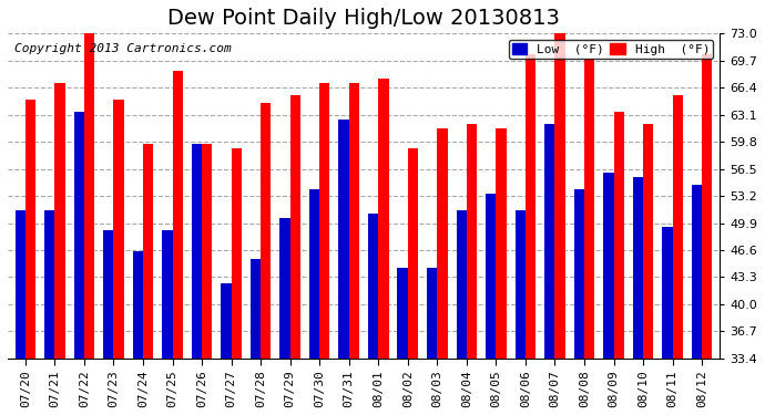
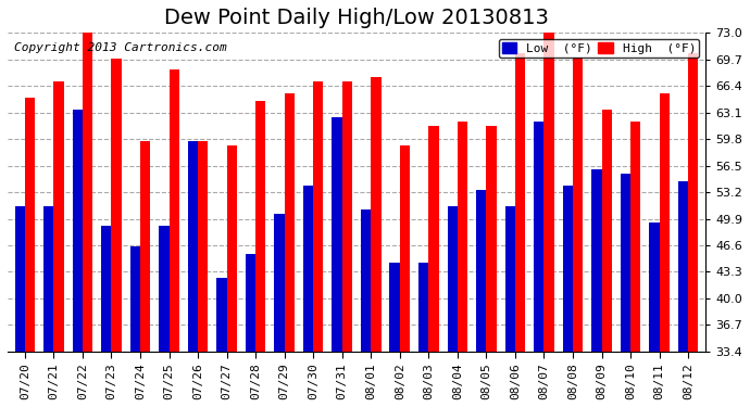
High (°F)/07/23: 65.0 -> 69.8
